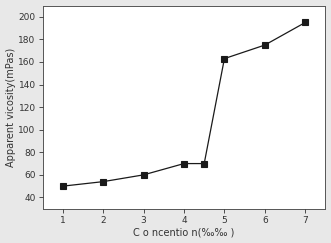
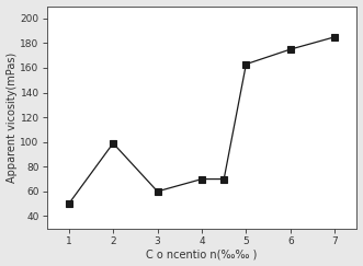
2: 54 -> 99
7: 195 -> 185
